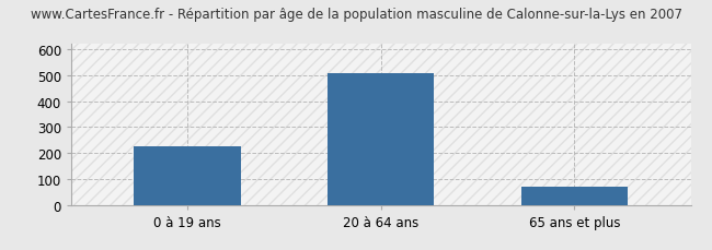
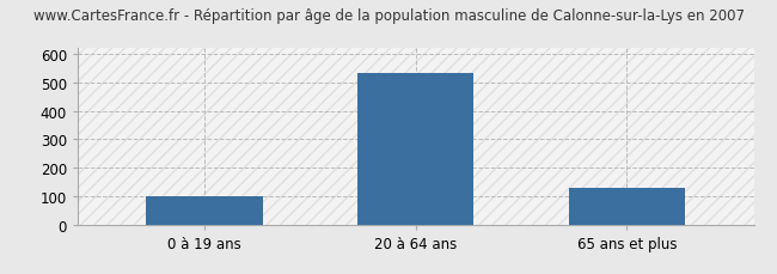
0 à 19 ans: 225 -> 100
20 à 64 ans: 507 -> 535
65 ans et plus: 72 -> 130
